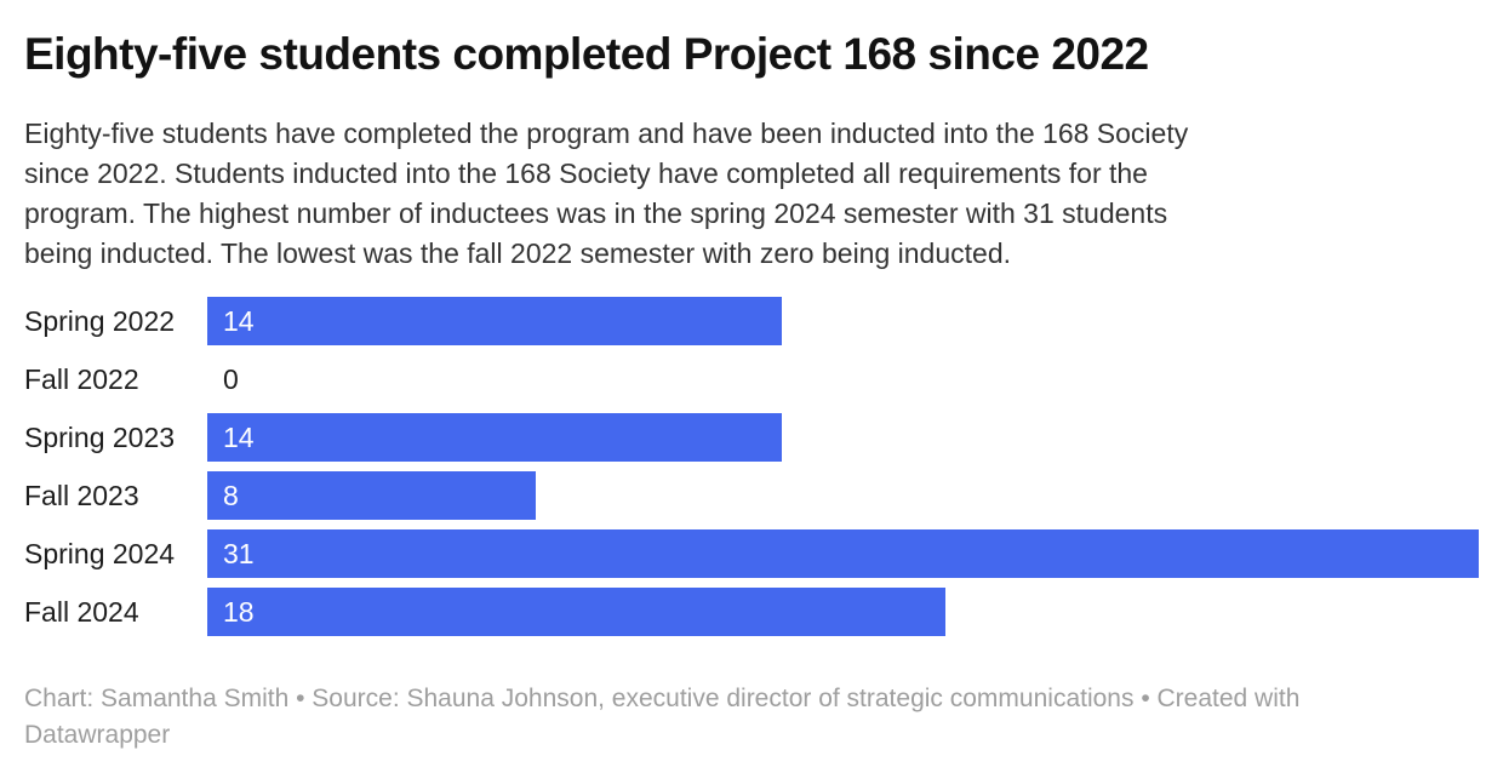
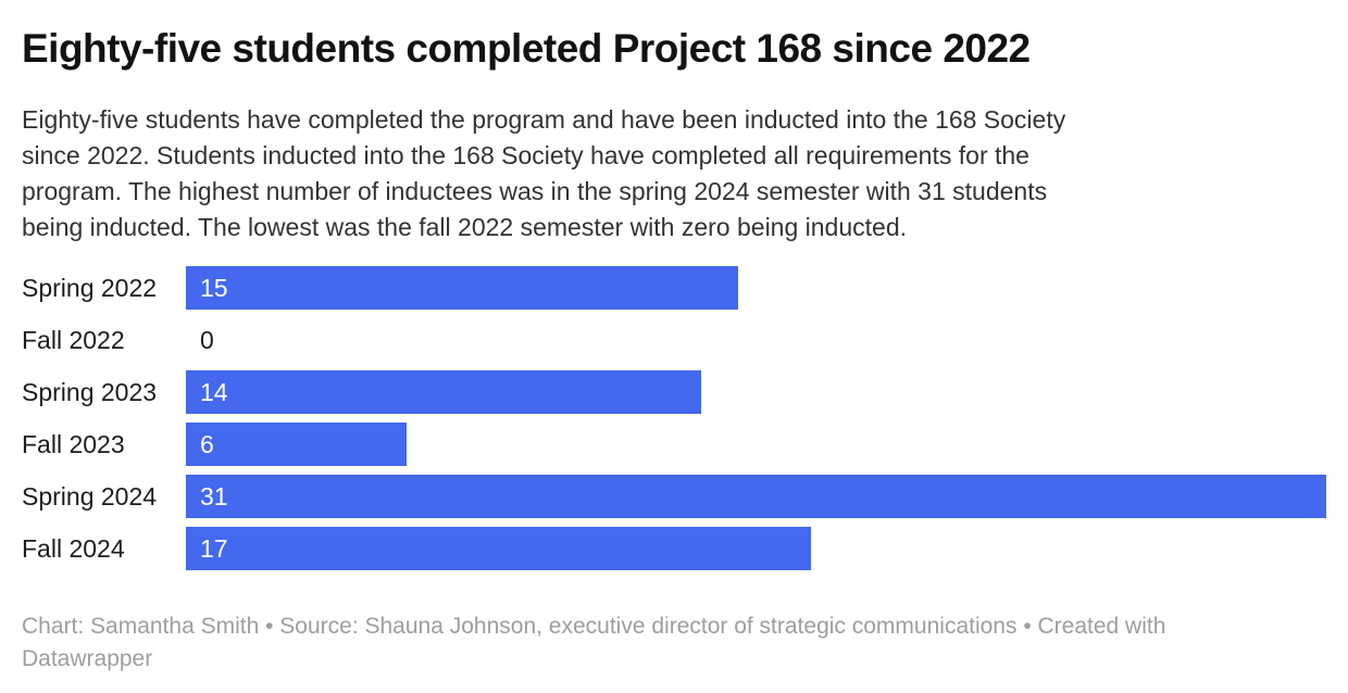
Spring 2022: 14 -> 15
Fall 2023: 8 -> 6
Fall 2024: 18 -> 17
